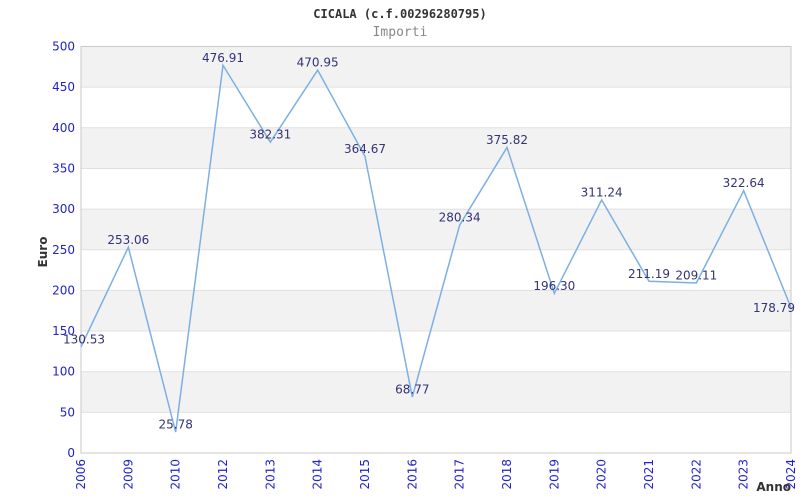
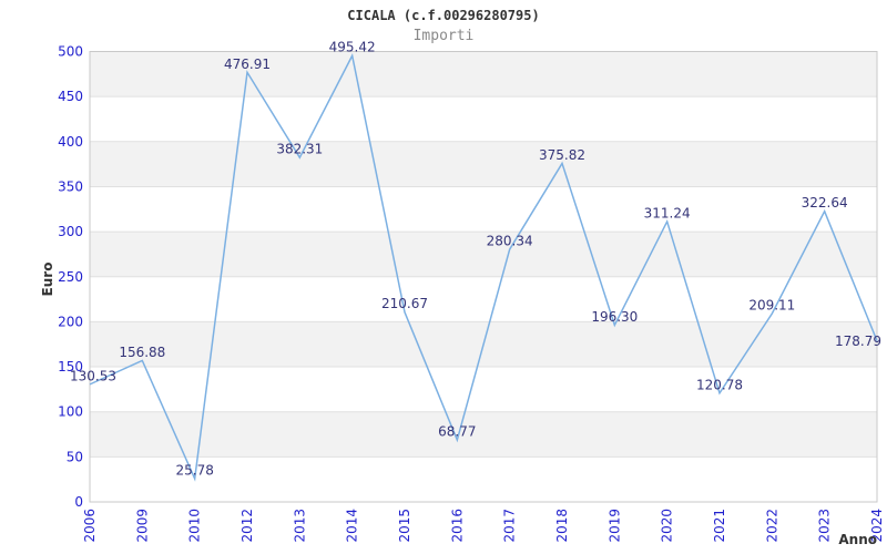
2009: 253.06 -> 156.88
2014: 470.95 -> 495.42
2015: 364.67 -> 210.67
2021: 211.19 -> 120.78
